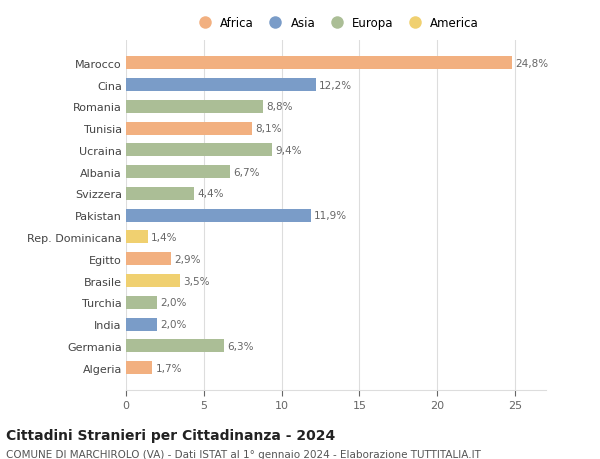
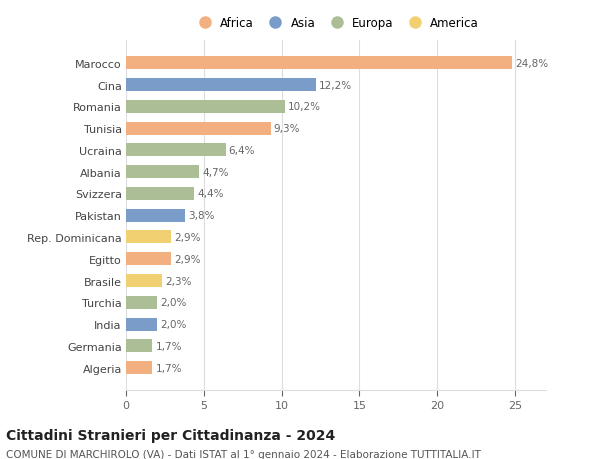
Romania: 8,8% -> 10,2%
Tunisia: 8,1% -> 9,3%
Ucraina: 9,4% -> 6,4%
Albania: 6,7% -> 4,7%
Pakistan: 11,9% -> 3,8%
Rep. Dominicana: 1,4% -> 2,9%
Brasile: 3,5% -> 2,3%
Germania: 6,3% -> 1,7%
